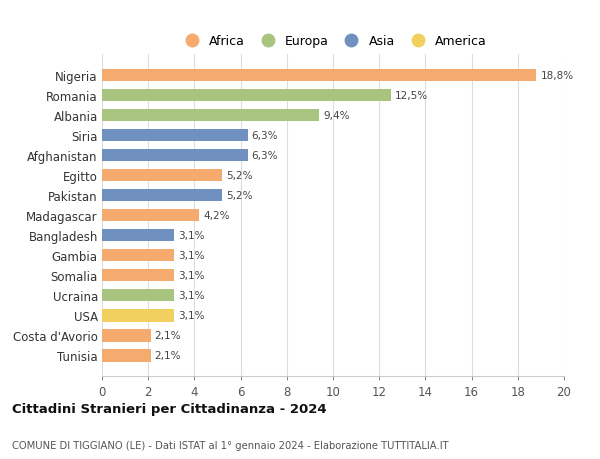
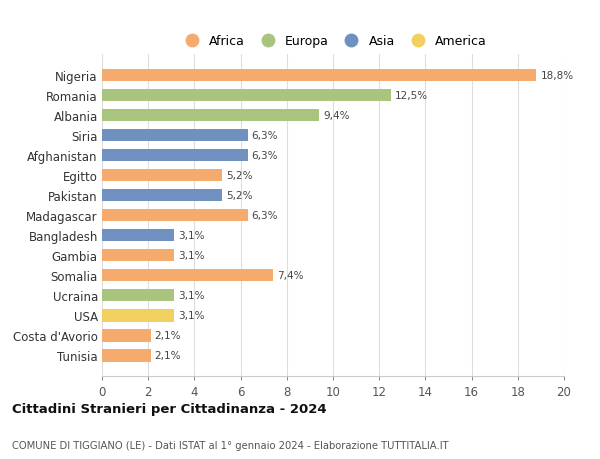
Madagascar: 4,2% -> 6,3%
Somalia: 3,1% -> 7,4%
